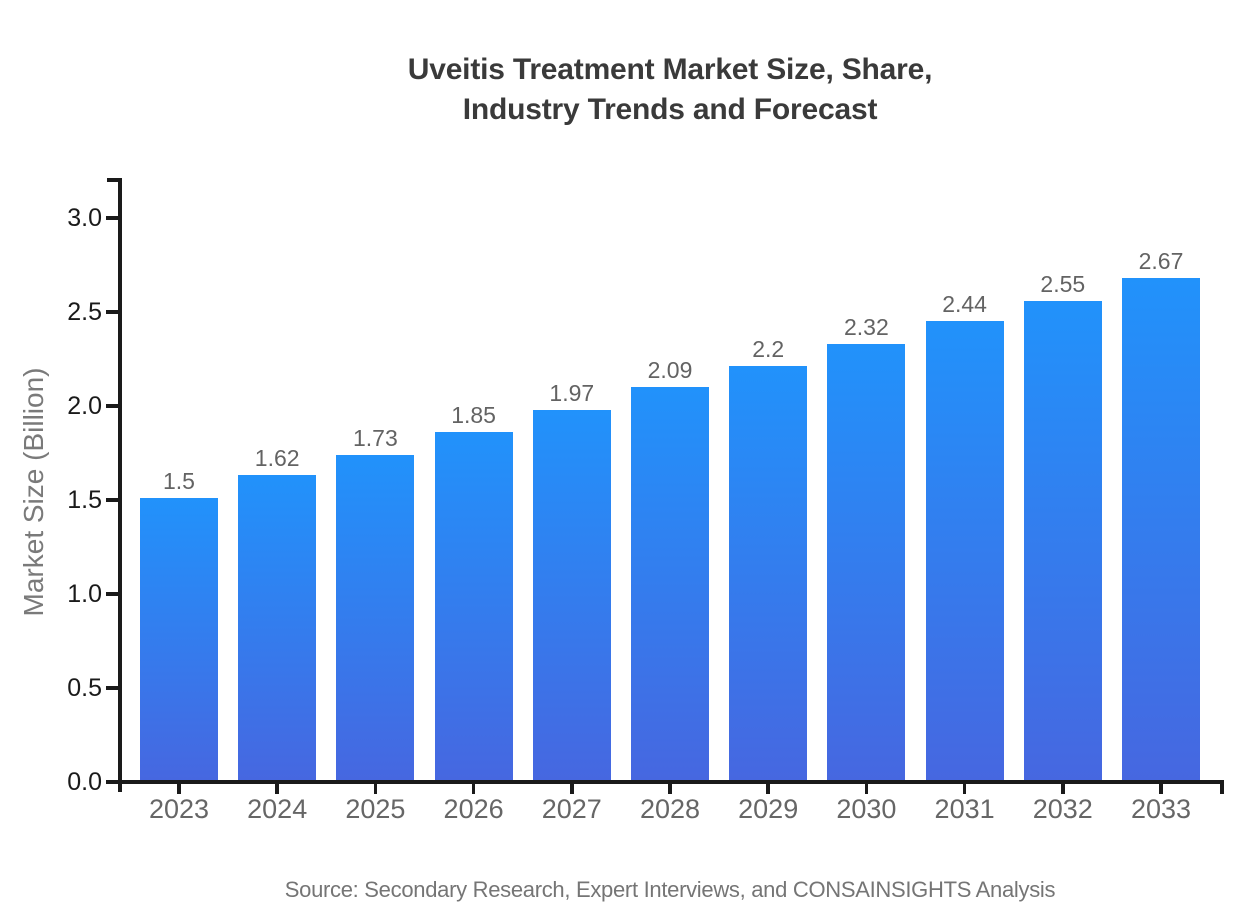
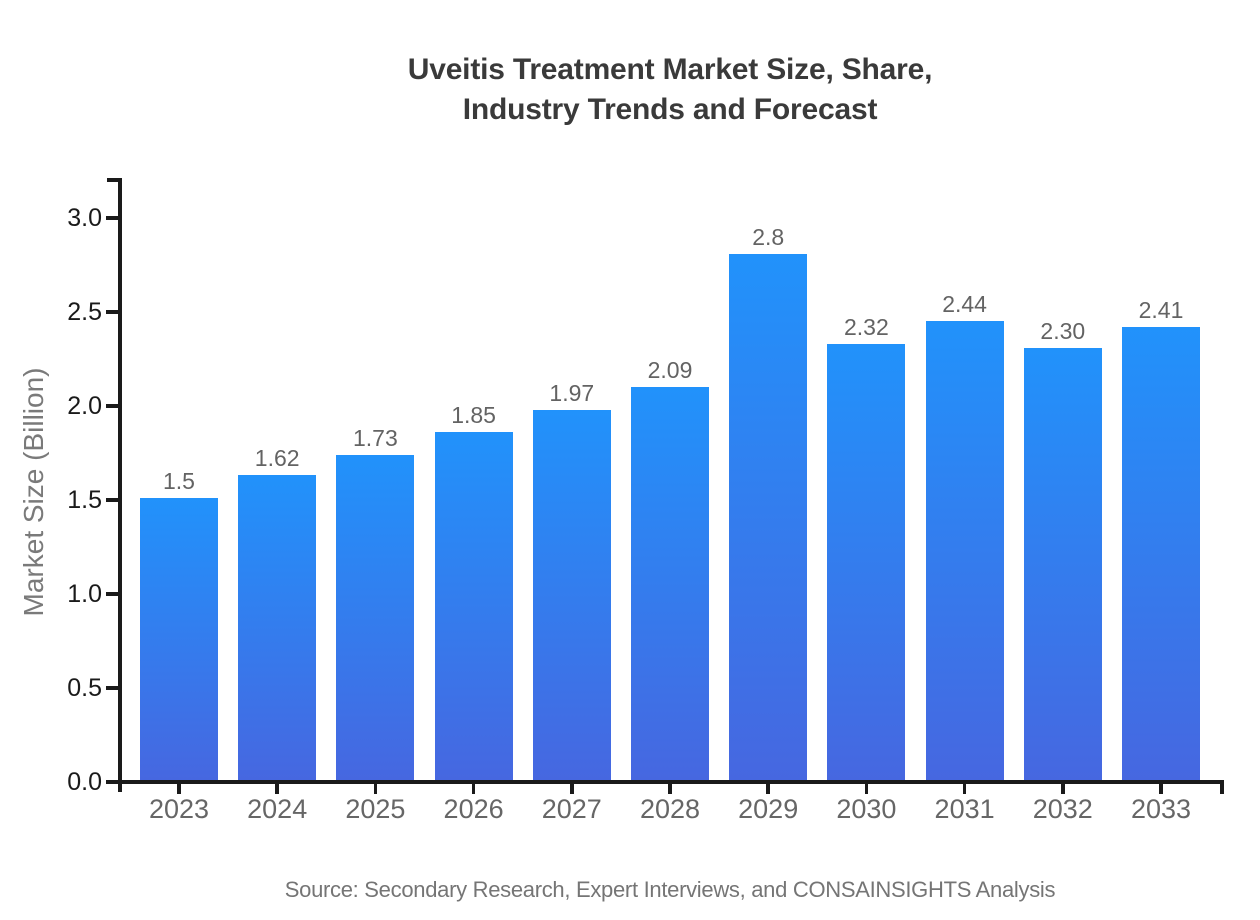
2029: 2.2 -> 2.8
2032: 2.55 -> 2.30
2033: 2.67 -> 2.41
